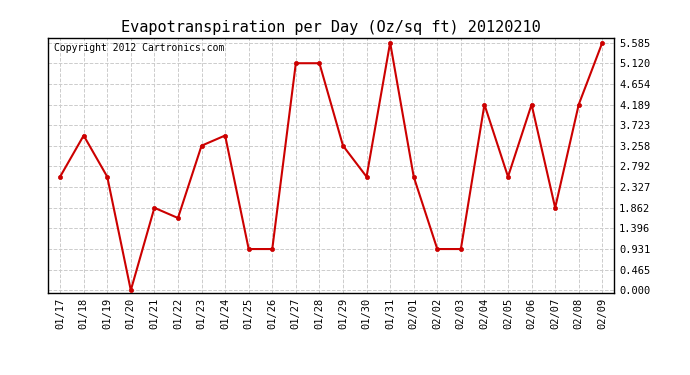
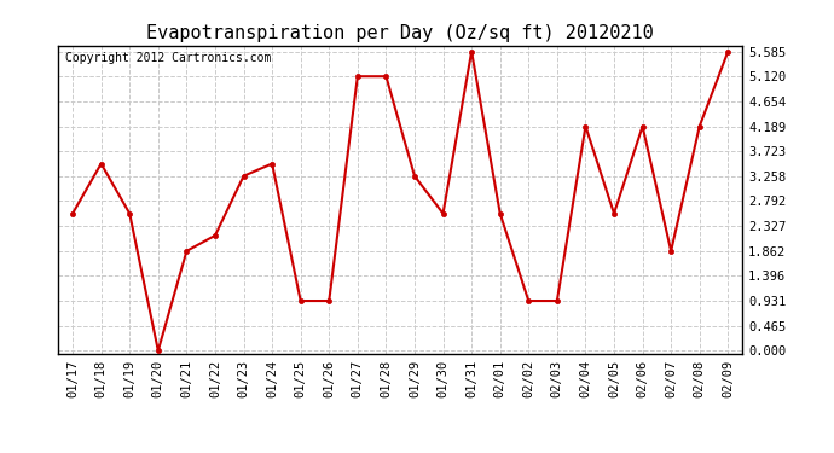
01/22: 1.63 -> 2.15
